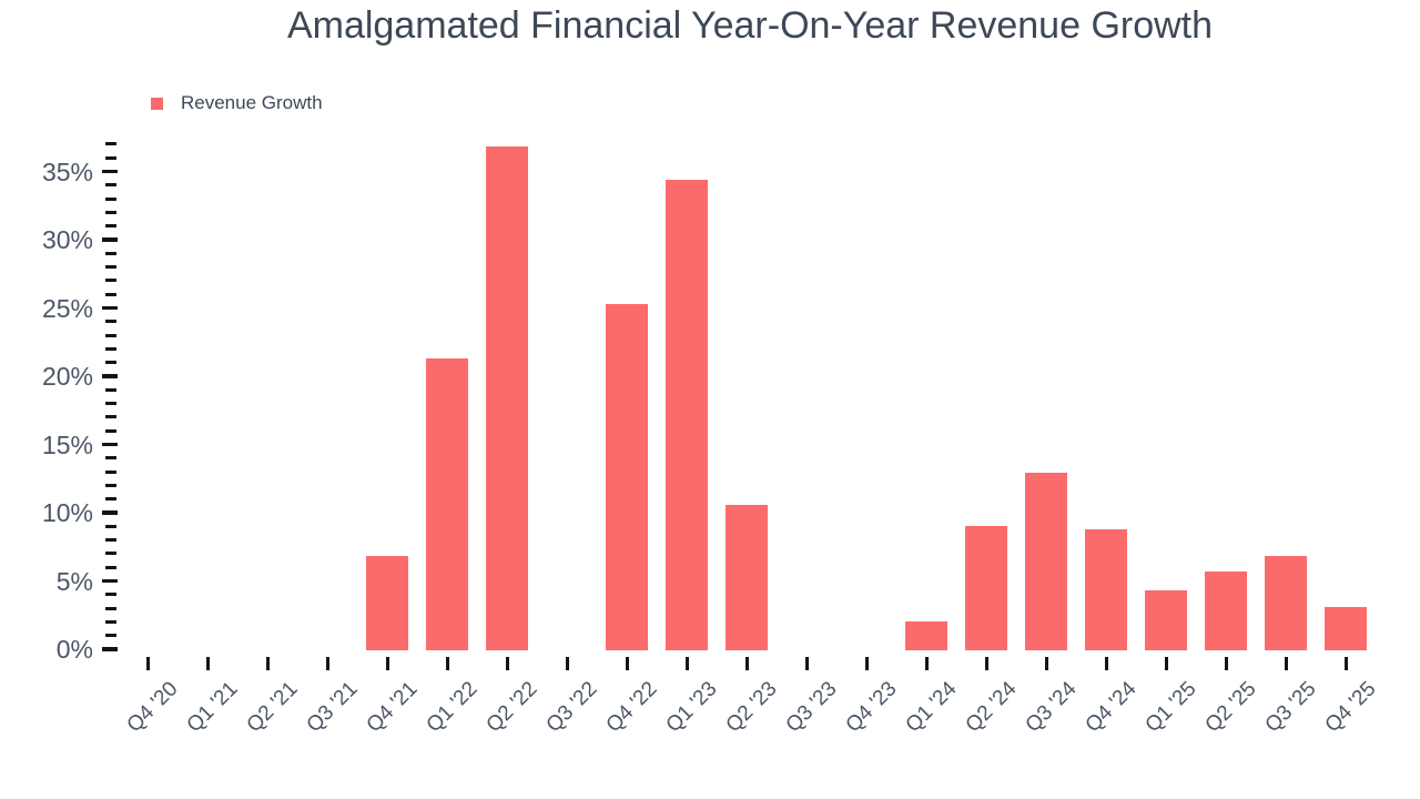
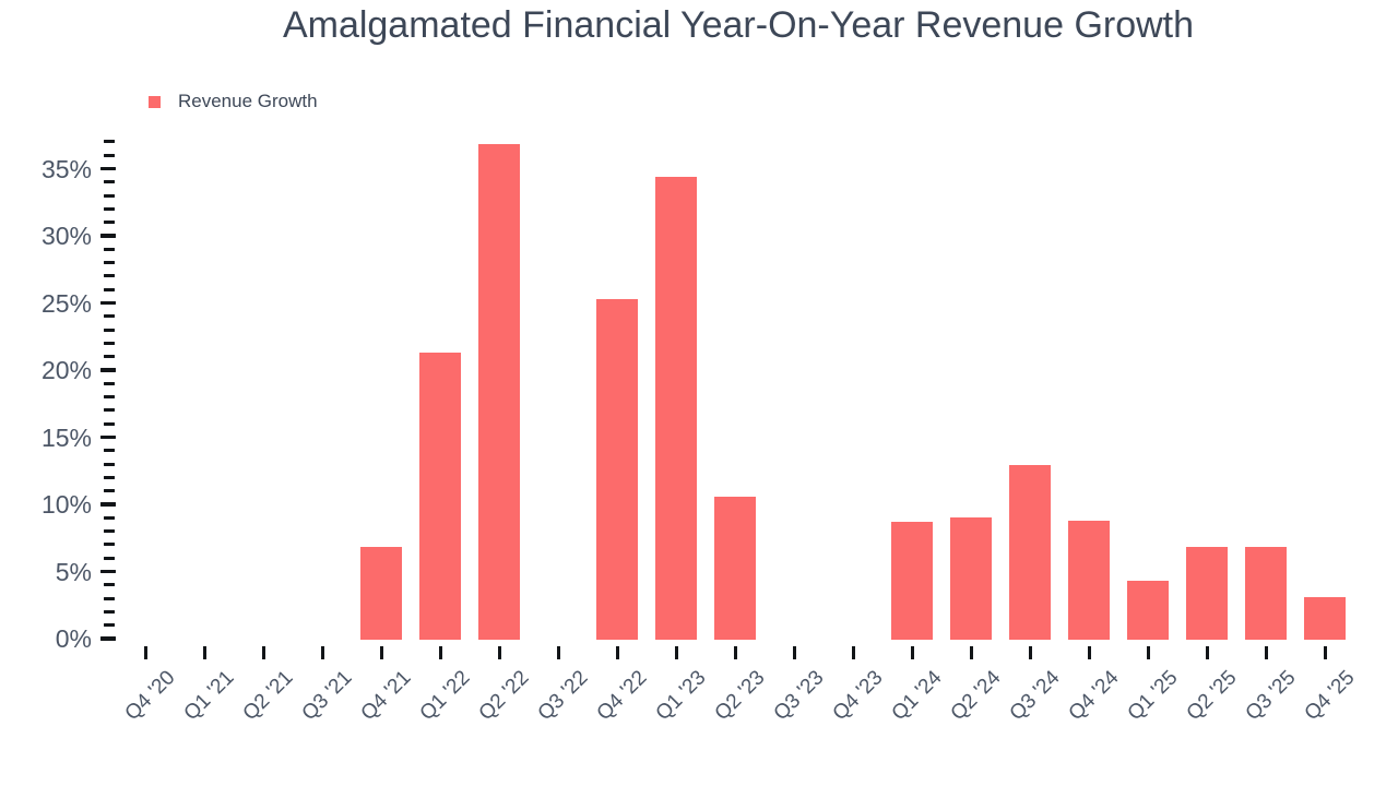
Q1 '24: 2.0% -> 8.7%
Q2 '25: 5.7% -> 6.8%
